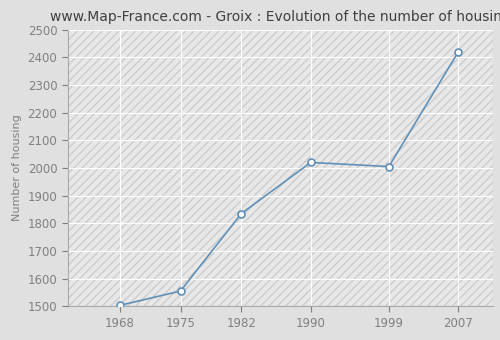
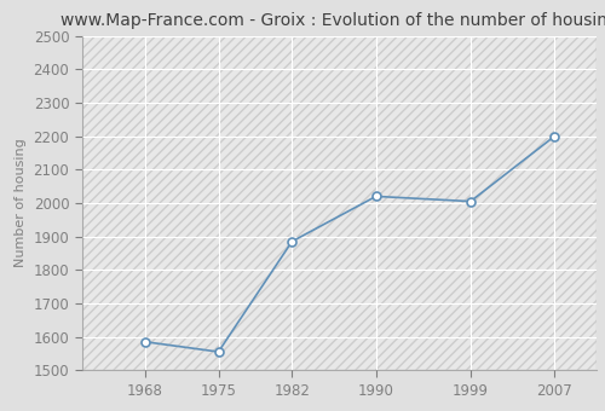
1968: 1503 -> 1585
1982: 1835 -> 1885
2007: 2420 -> 2200
